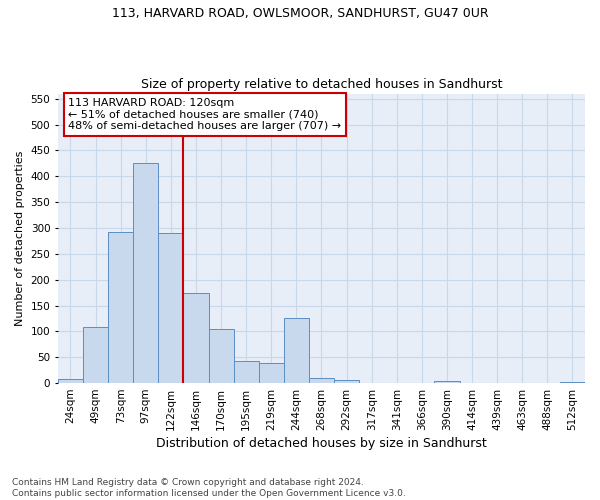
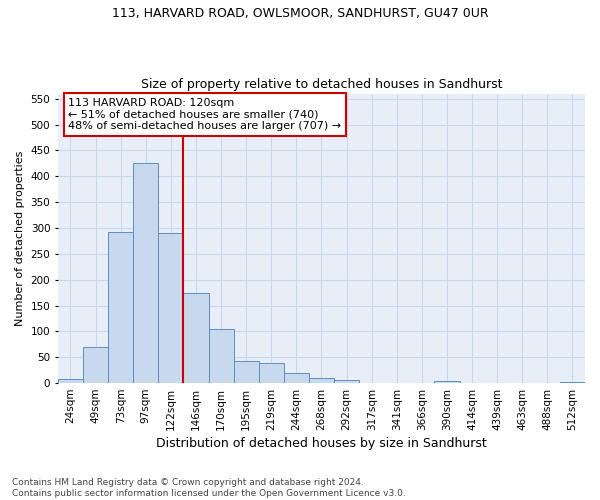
49sqm: 108 -> 70
244sqm: 126 -> 20
